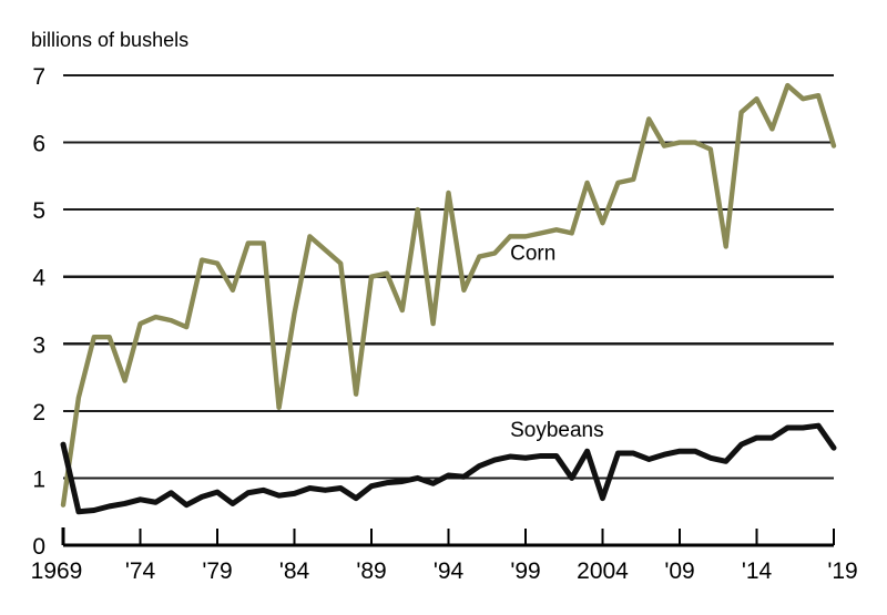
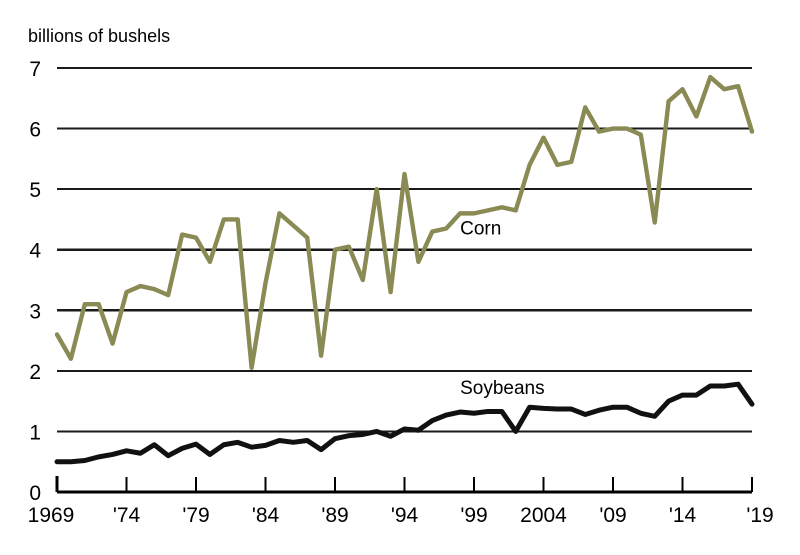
Corn/1969: 0.6 -> 2.6
Soybeans/1969: 1.5 -> 0.5
Corn/2004: 4.8 -> 5.8
Soybeans/2004: 0.7 -> 1.4
